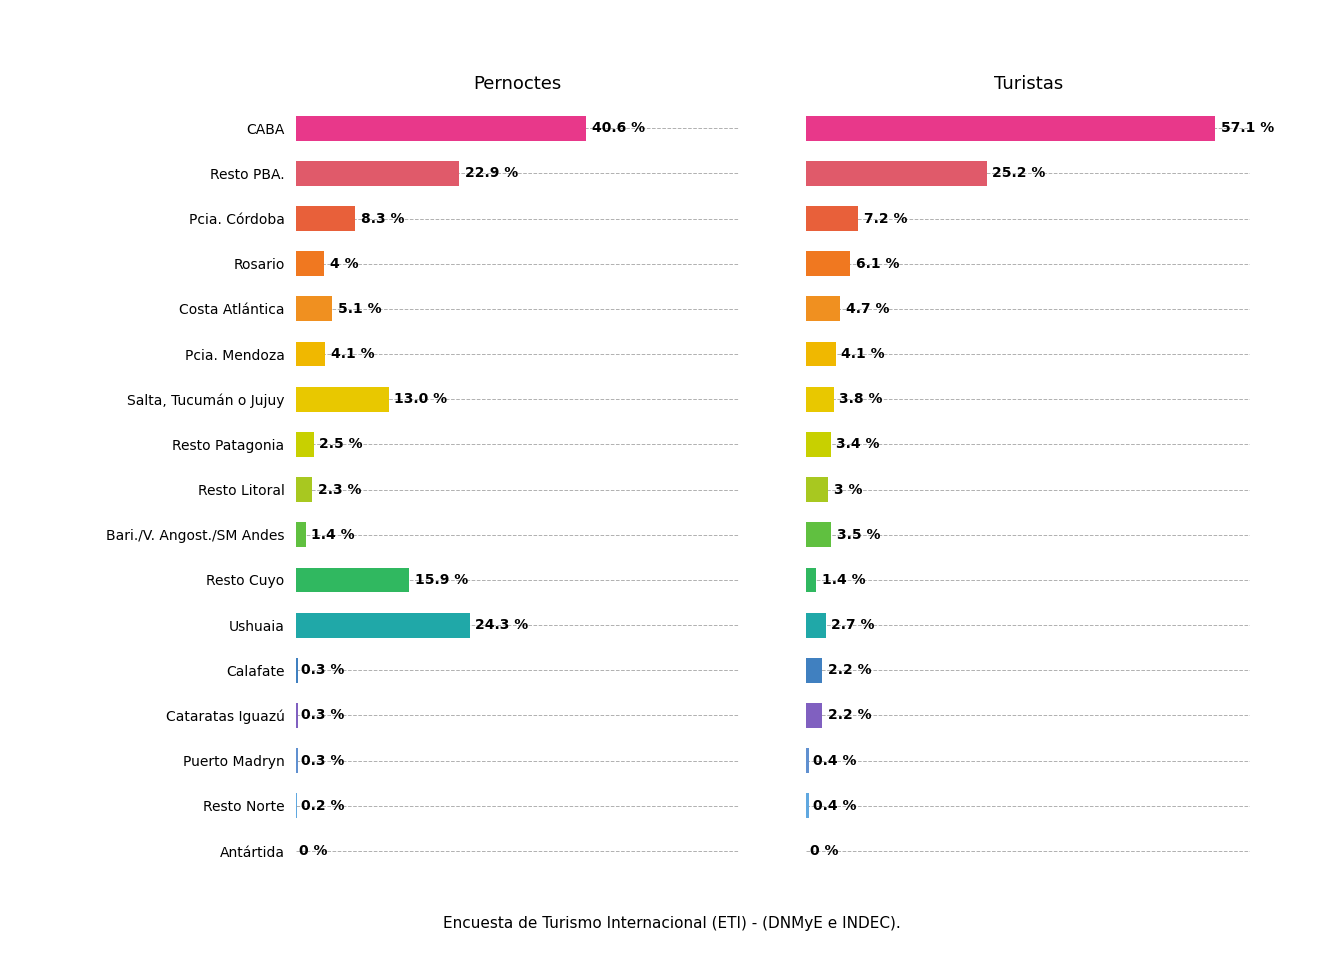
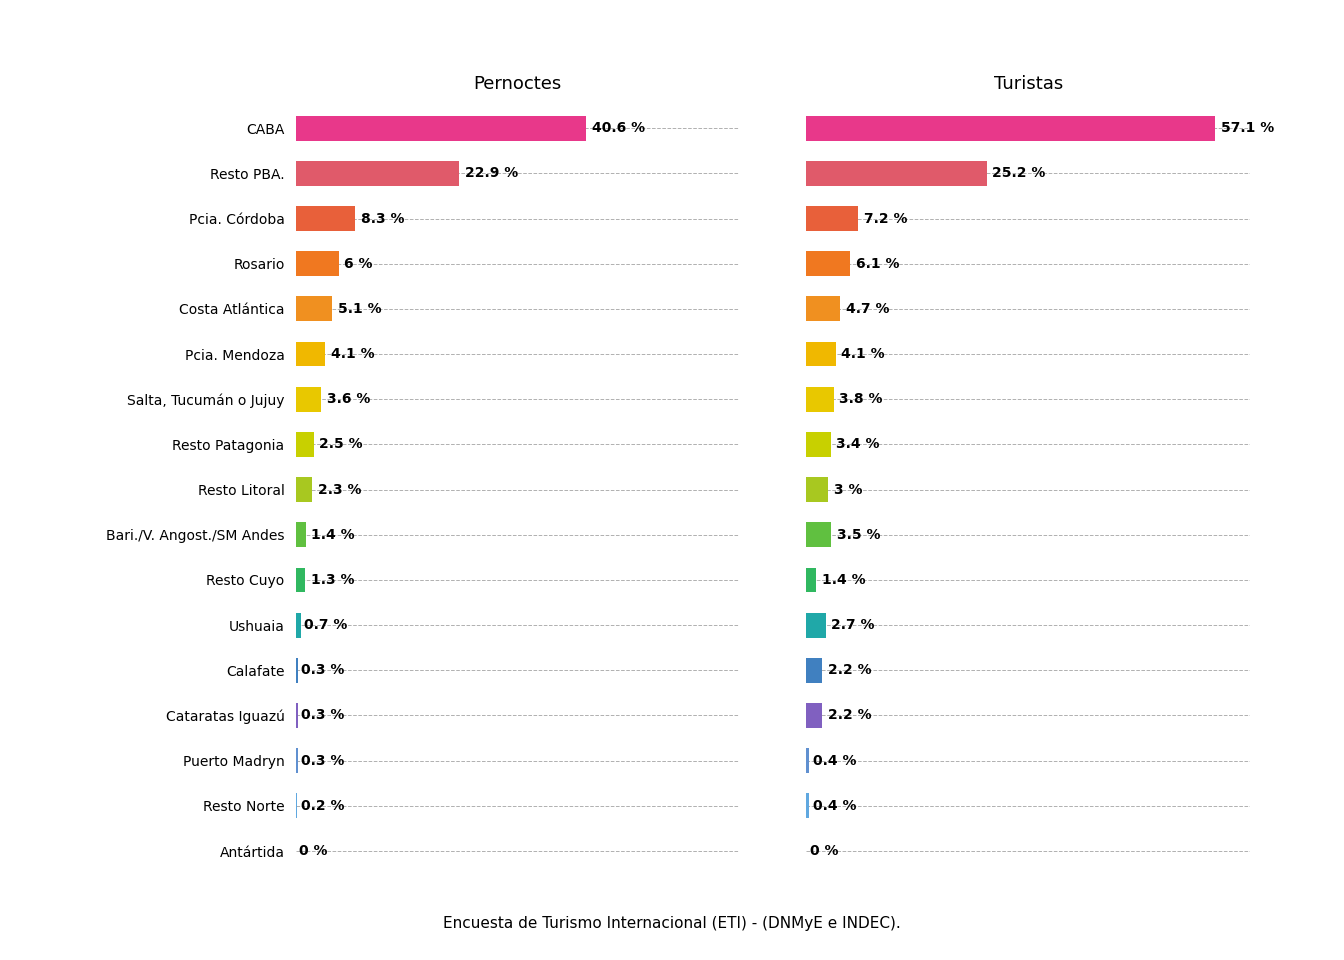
Pernoctes/Rosario: 4 -> 6
Pernoctes/Salta, Tucumán o Jujuy: 13.0 -> 3.6
Pernoctes/Resto Cuyo: 15.9 -> 1.3
Pernoctes/Ushuaia: 24.3 -> 0.7
